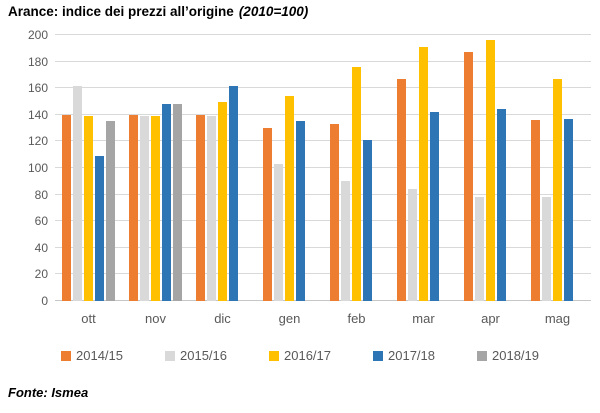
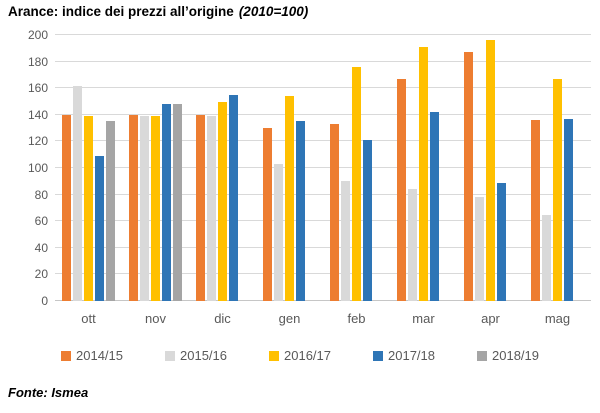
2017/18/dic: 162 -> 155
2017/18/apr: 144 -> 89
2015/16/mag: 78 -> 65
